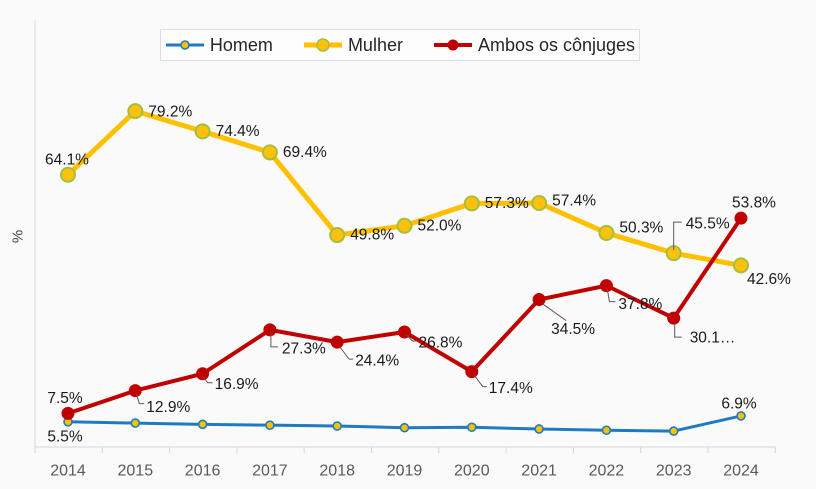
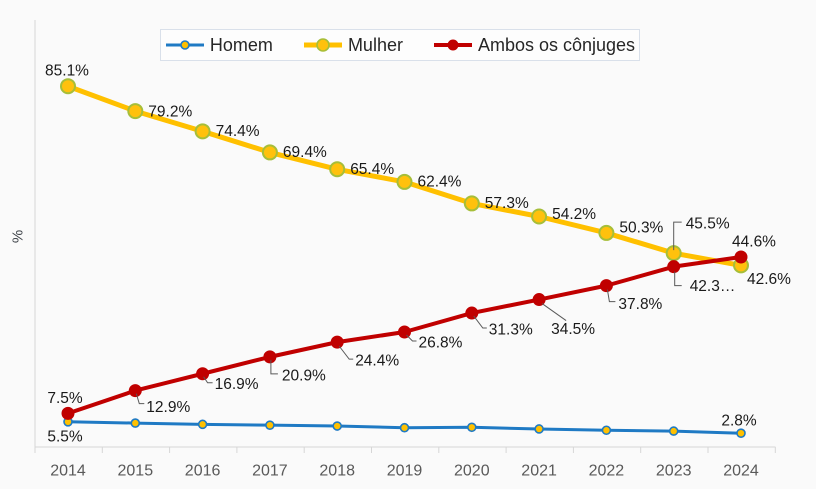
Mulher/2014: 64.1% -> 85.1%
Ambos os cônjuges/2017: 27.3% -> 20.9%
Mulher/2018: 49.8% -> 65.4%
Mulher/2019: 52.0% -> 62.4%
Ambos os cônjuges/2020: 17.4% -> 31.3%
Mulher/2021: 57.4% -> 54.2%
Ambos os cônjuges/2023: 30.1 -> 42.3
Homem/2024: 6.9% -> 2.8%
Ambos os cônjuges/2024: 53.8% -> 44.6%
